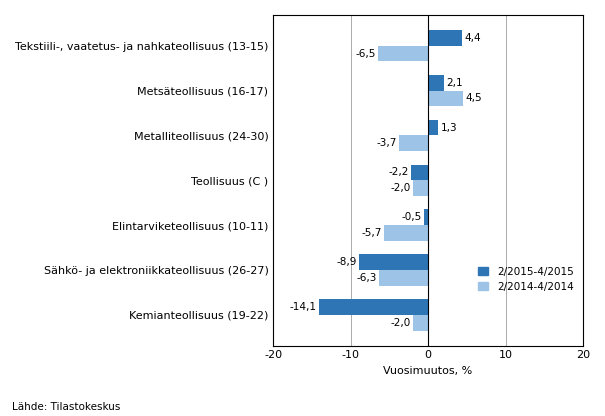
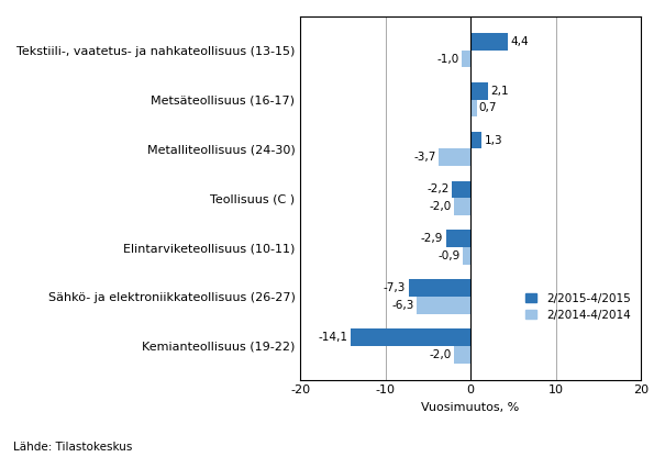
2/2014-4/2014/Tekstiili-, vaatetus- ja nahkateollisuus (13-15): -6,5 -> -1,0
2/2014-4/2014/Metsäteollisuus (16-17): 4,5 -> 0,7
2/2015-4/2015/Elintarviketeollisuus (10-11): -0,5 -> -2,9
2/2014-4/2014/Elintarviketeollisuus (10-11): -5,7 -> -0,9
2/2015-4/2015/Sähkö- ja elektroniikkateollisuus (26-27): -8,9 -> -7,3
